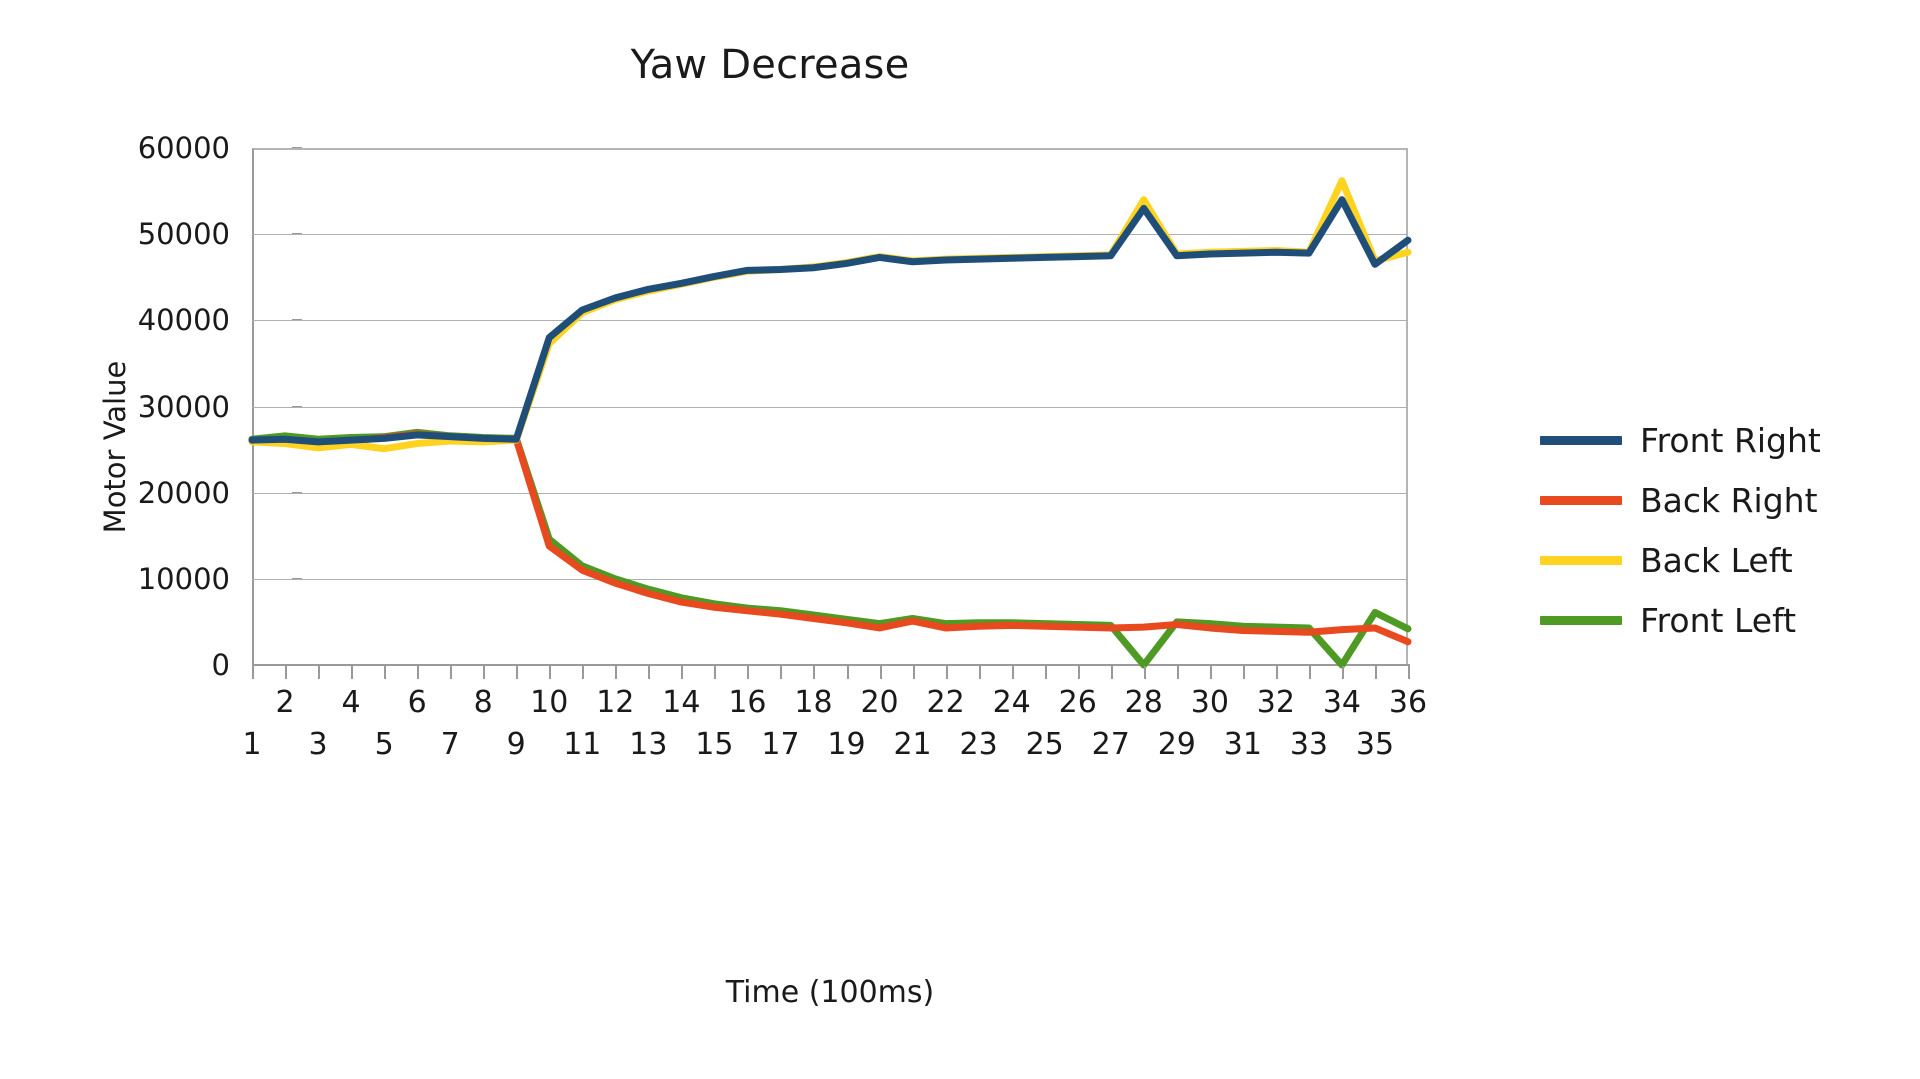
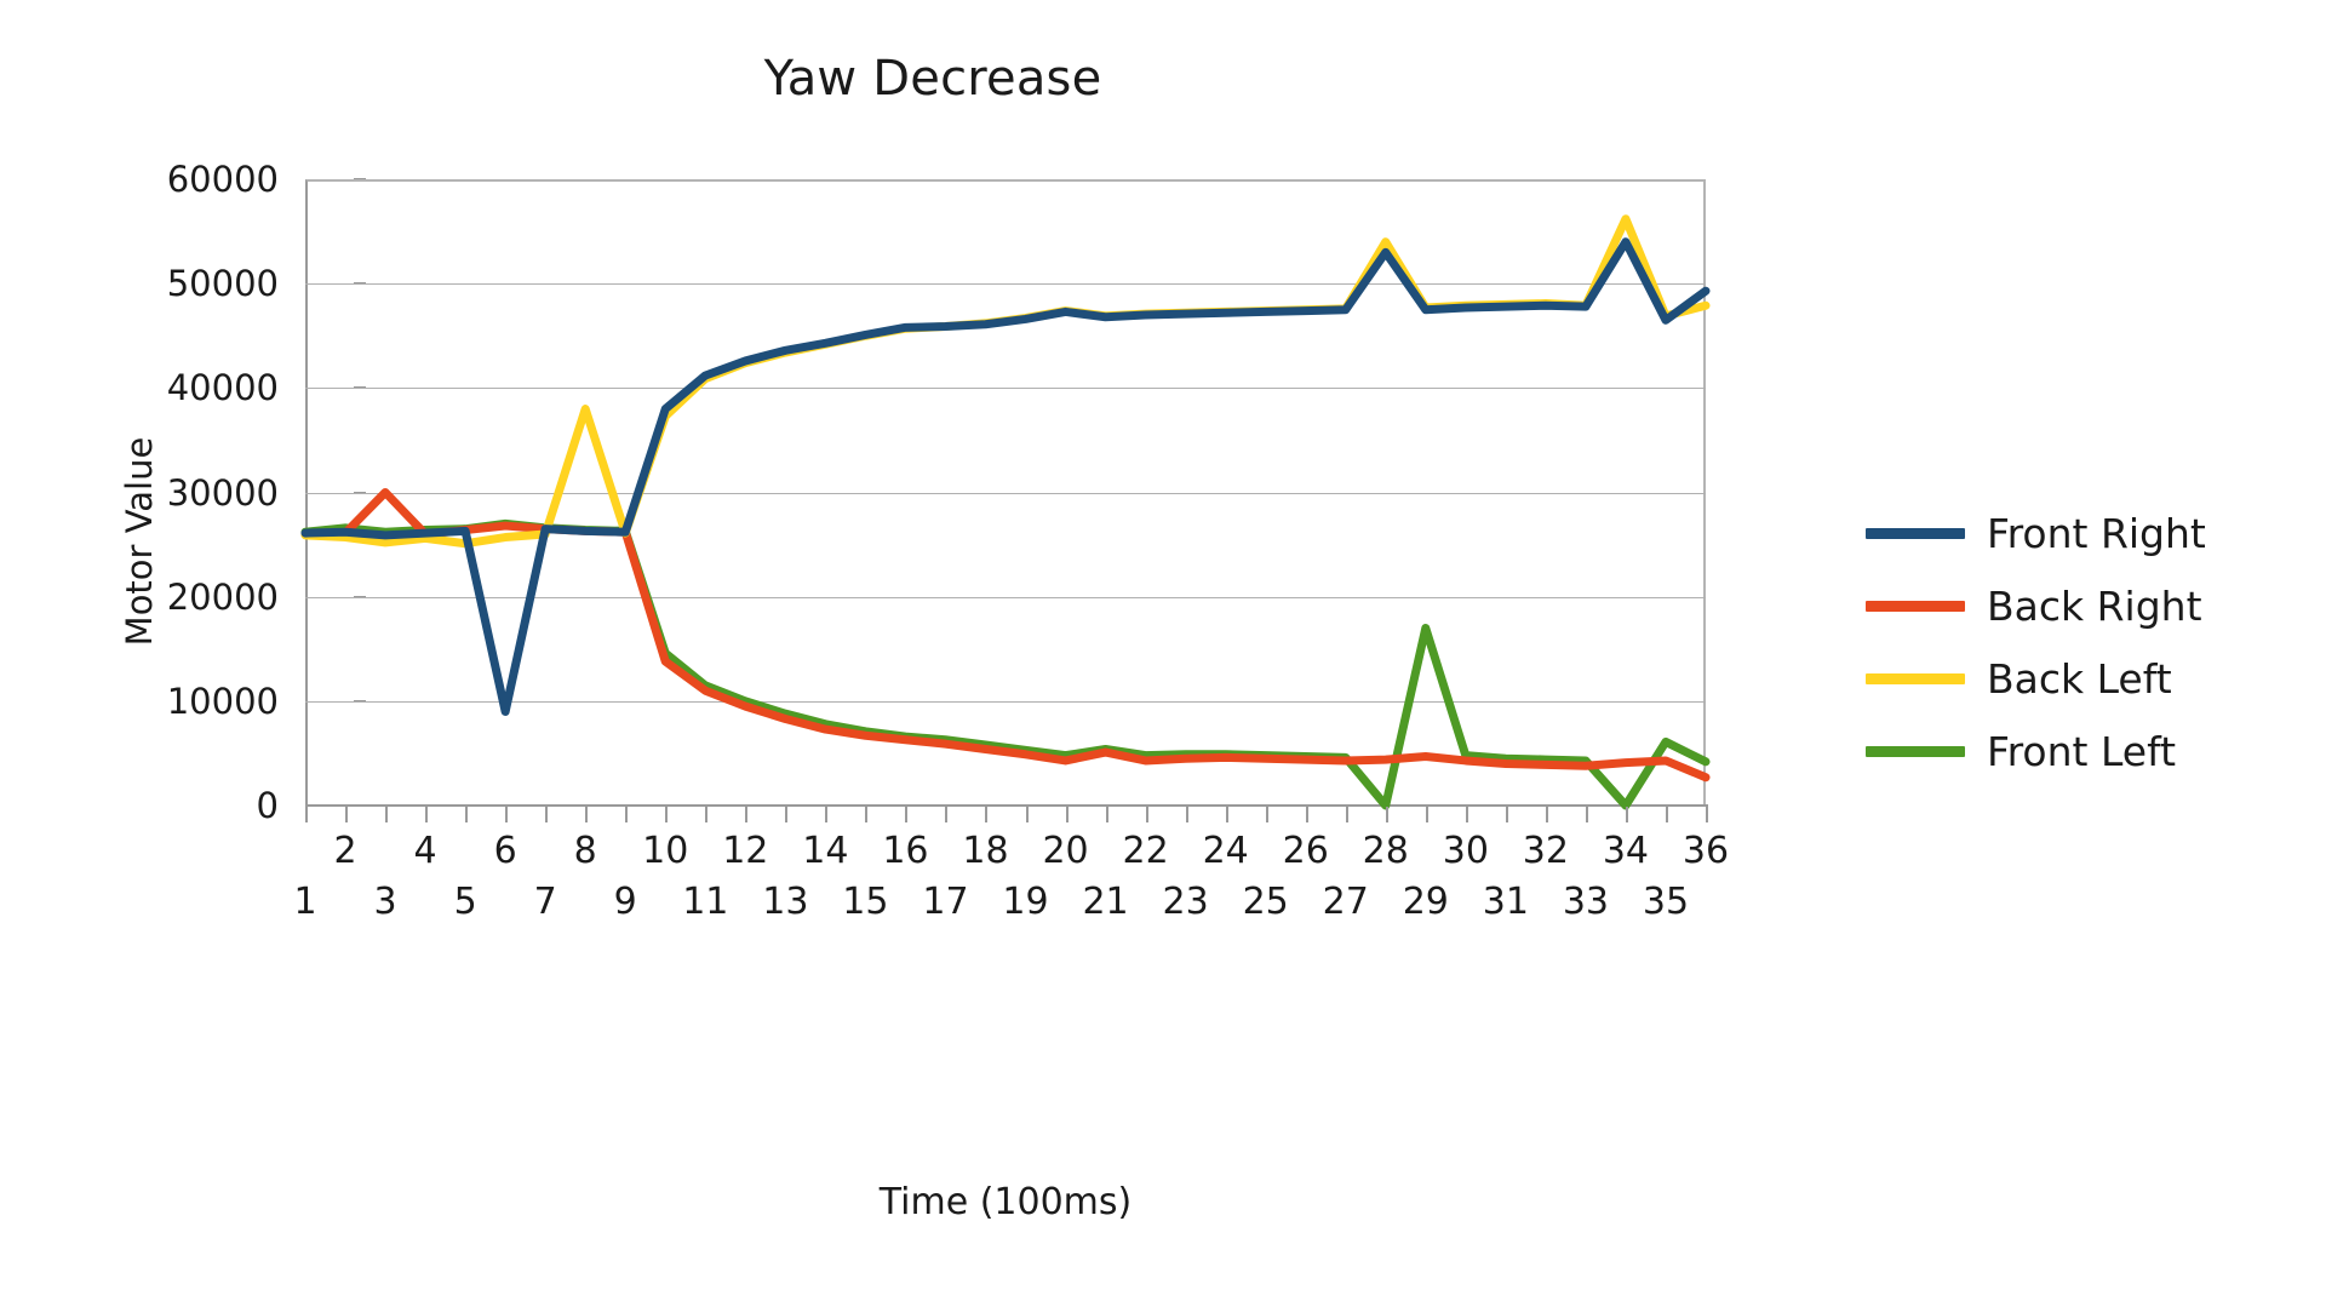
Back Right/3: 26000 -> 30000
Front Right/6: 27000 -> 9000
Back Left/8: 26000 -> 38000
Front Left/29: 5000 -> 17000
